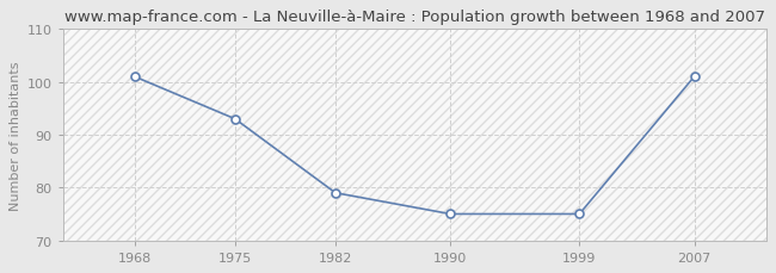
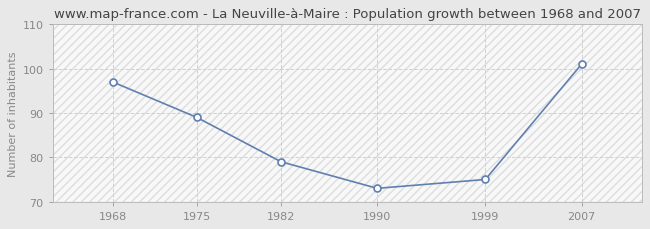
1968: 101 -> 97
1975: 93 -> 89
1990: 75 -> 73
